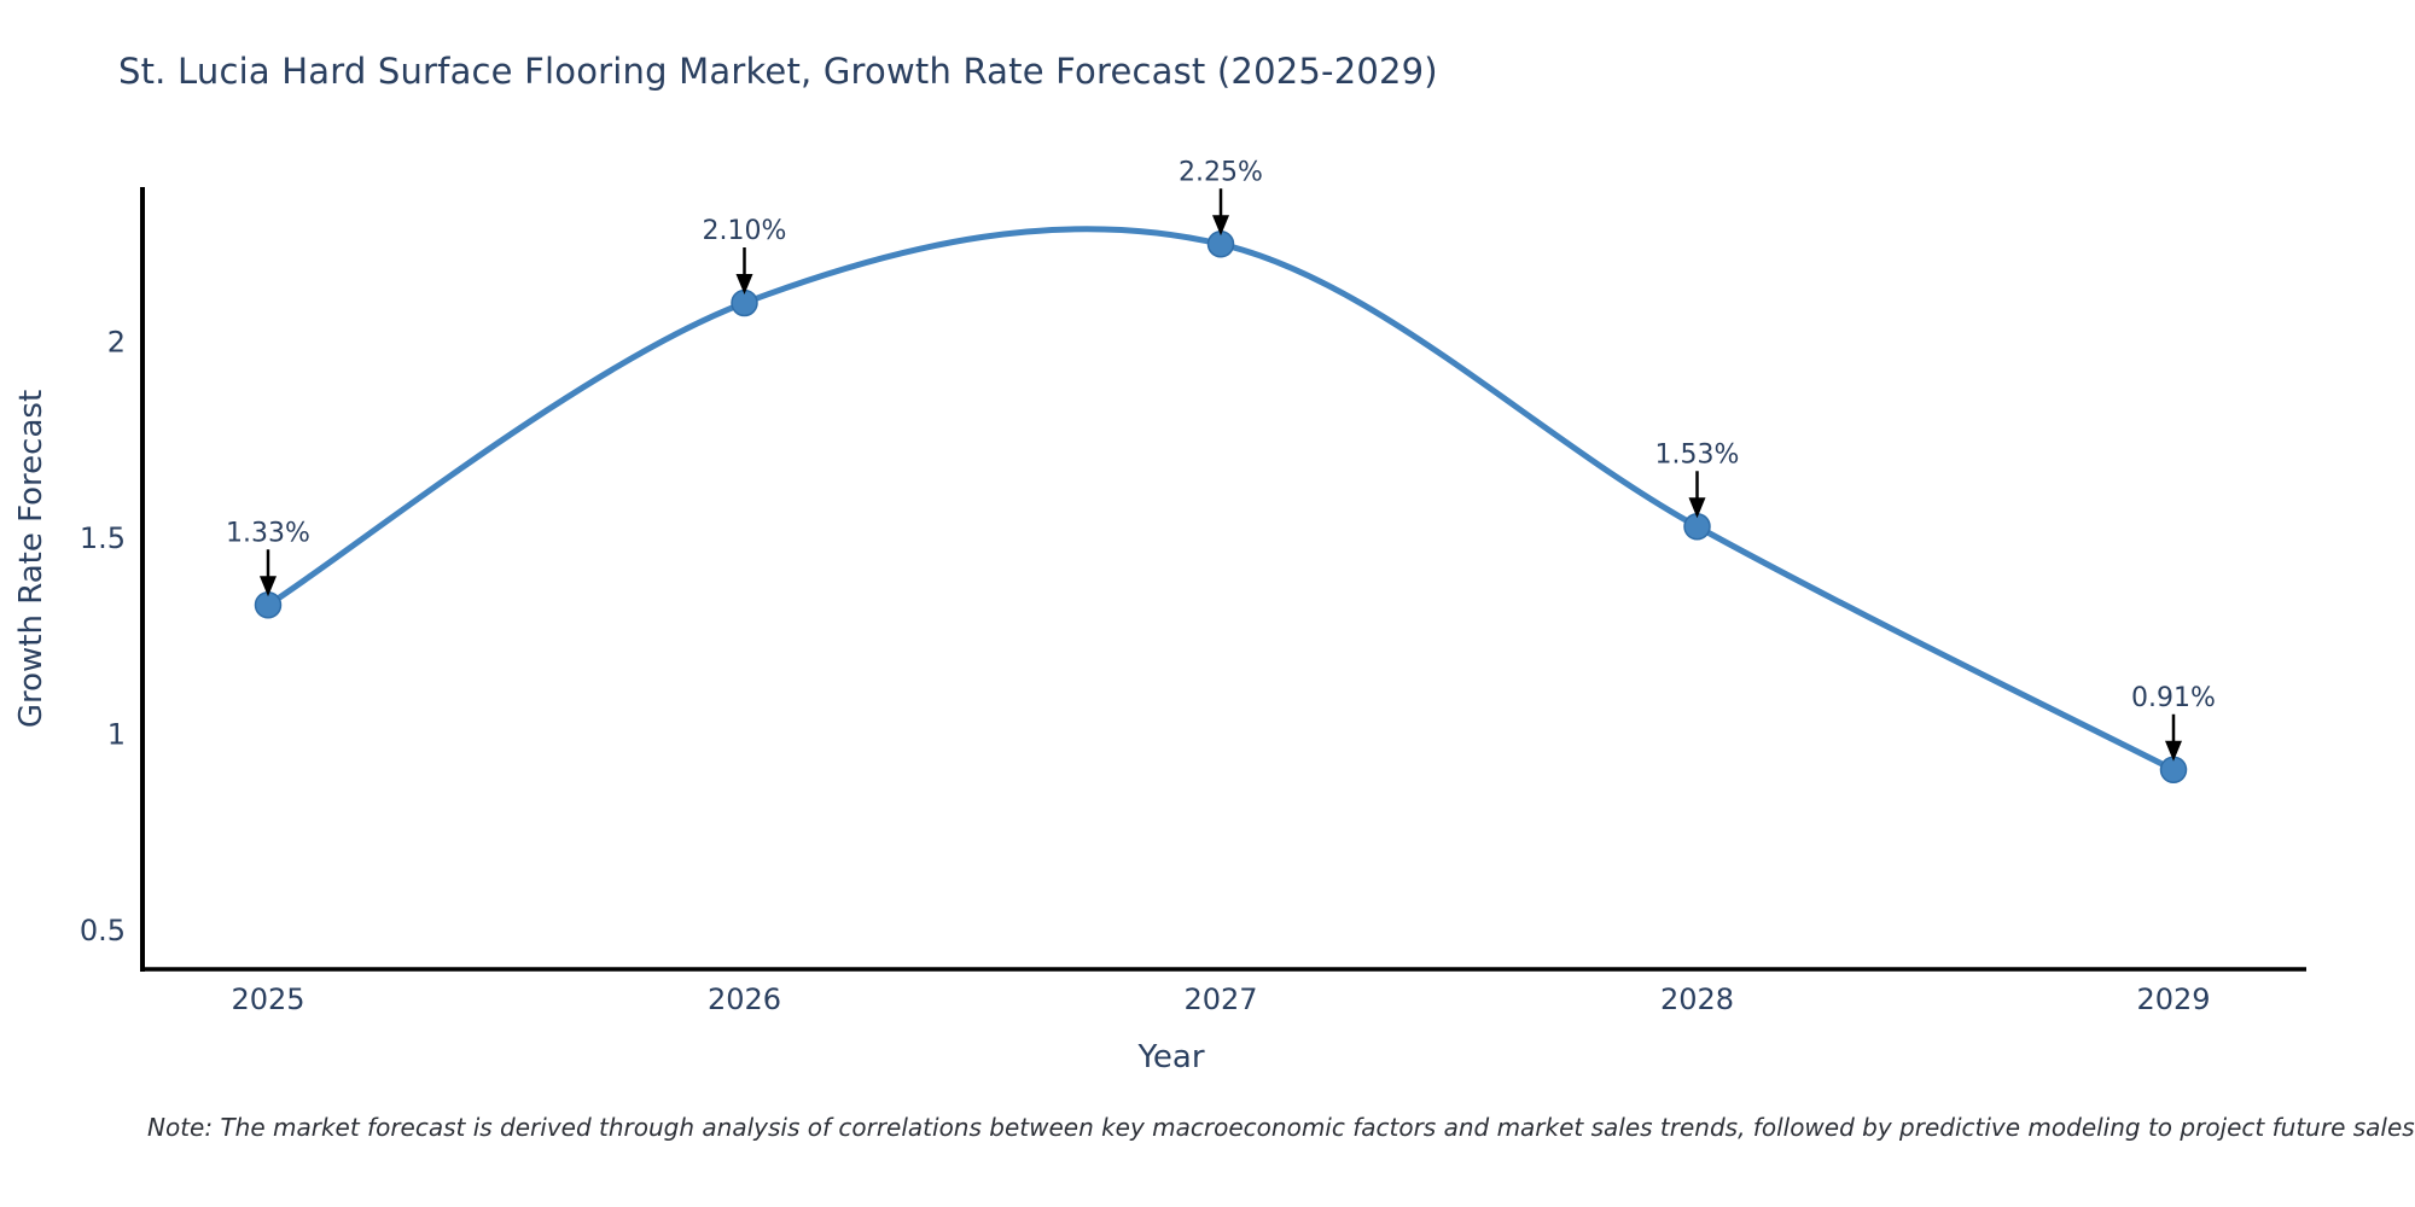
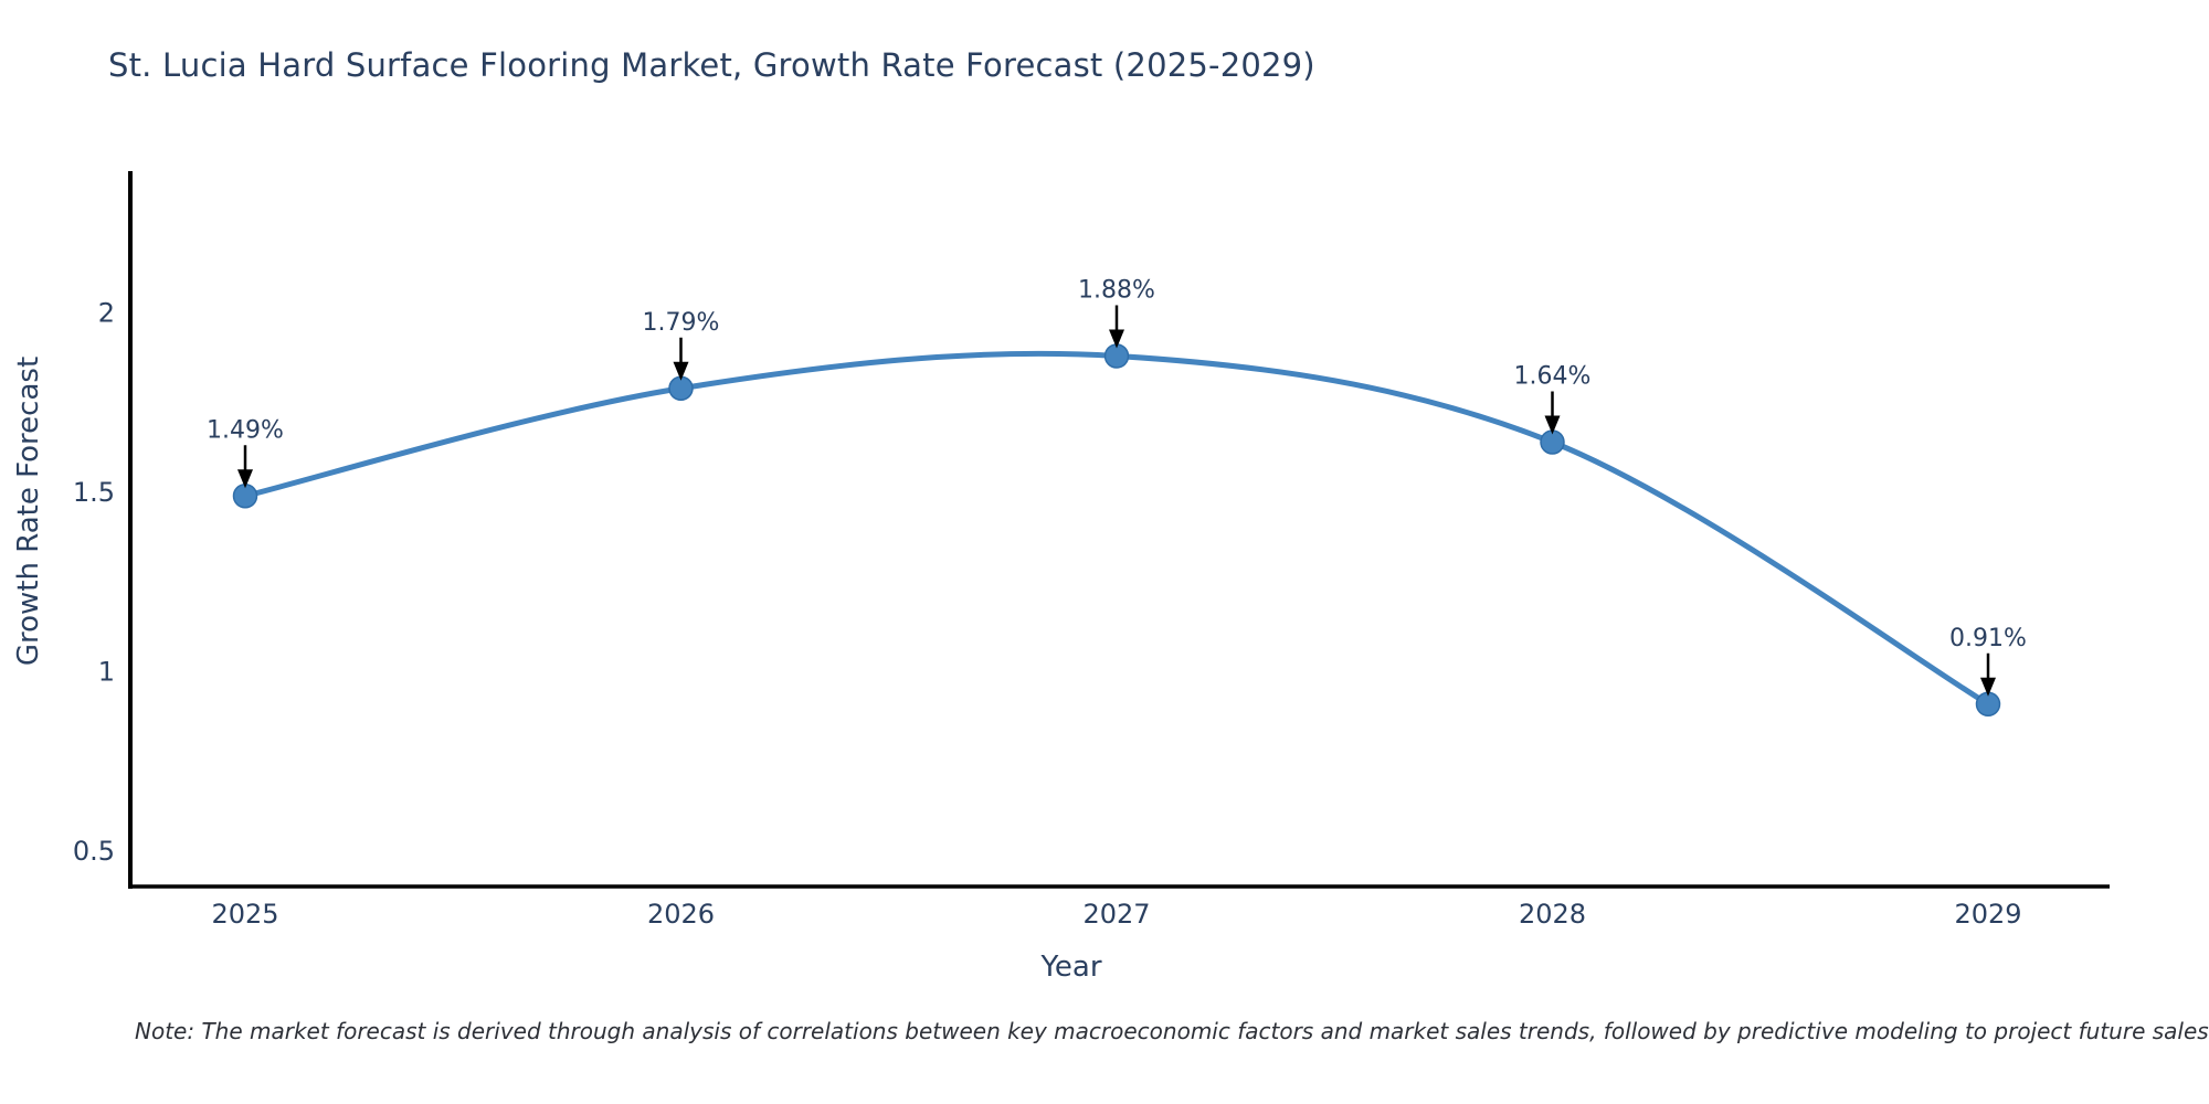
2025: 1.33% -> 1.49%
2026: 2.10% -> 1.79%
2027: 2.25% -> 1.88%
2028: 1.53% -> 1.64%
